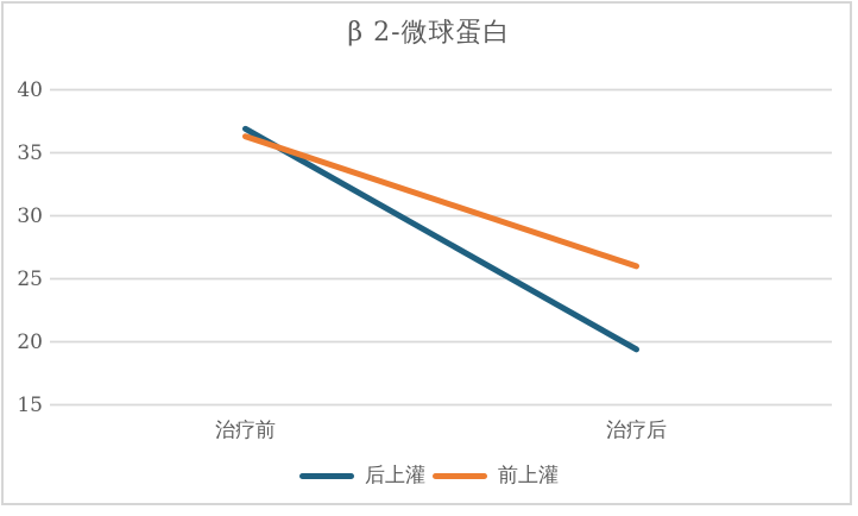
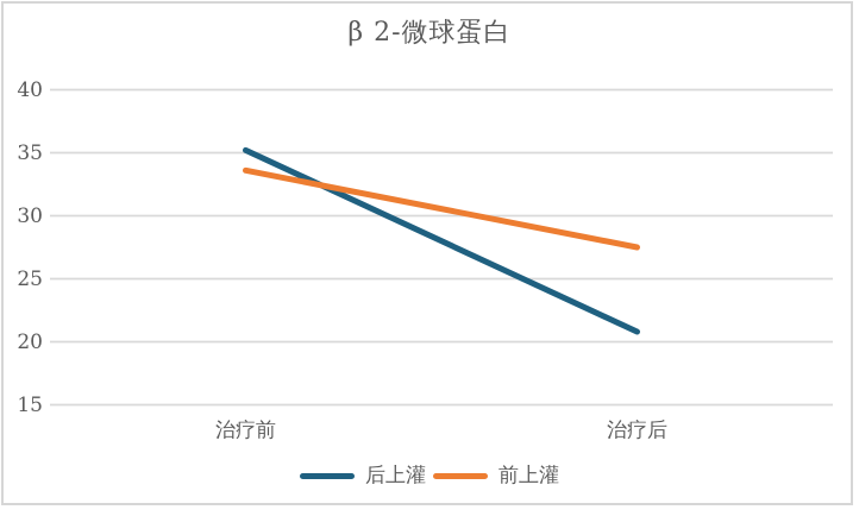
后上灌/治疗前: 36.9 -> 35.2
前上灌/治疗前: 36.3 -> 33.6
后上灌/治疗后: 19.4 -> 20.8
前上灌/治疗后: 26.0 -> 27.5
